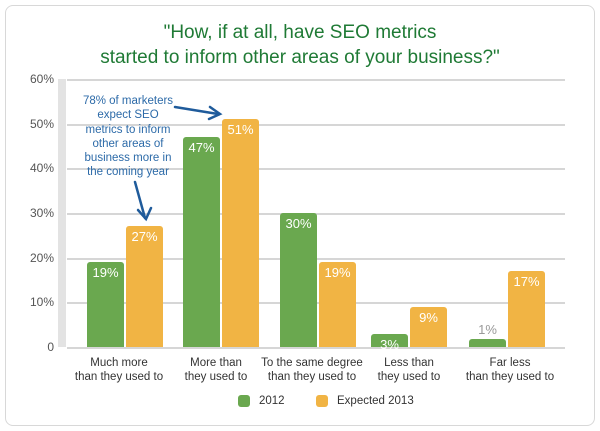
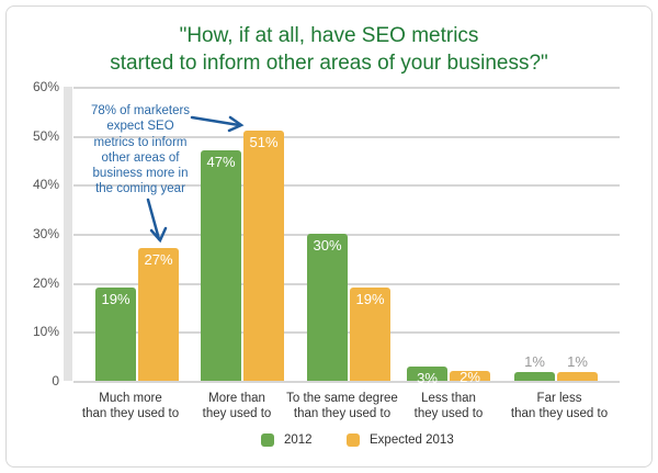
Expected 2013/Less than they used to: 9% -> 2%
Expected 2013/Far less than they used to: 17% -> 1%
